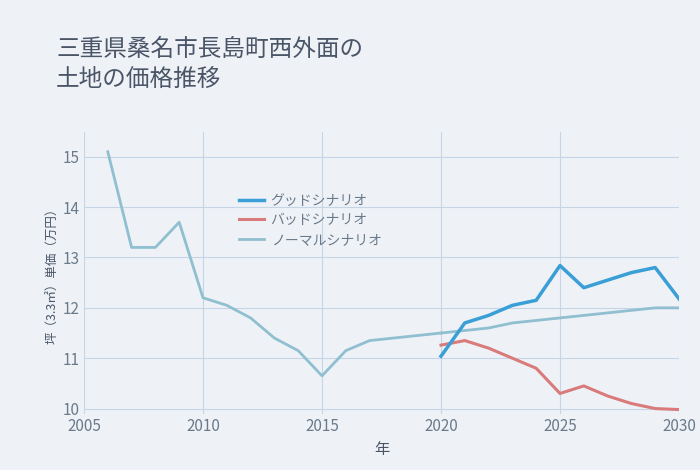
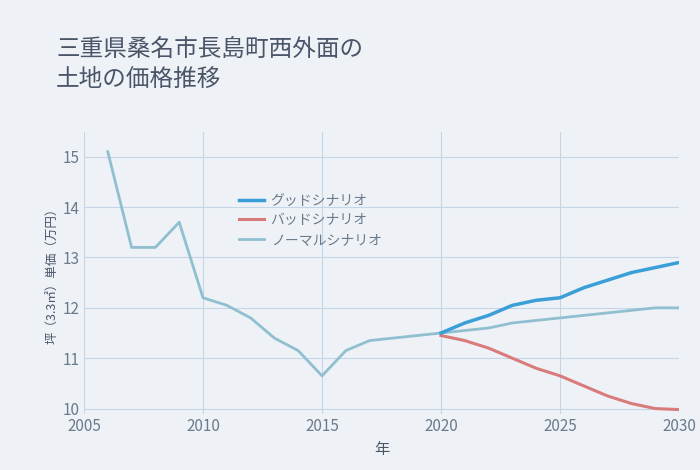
グッドシナリオ/2020: 11.04 -> 11.50
バッドシナリオ/2020: 11.26 -> 11.45
グッドシナリオ/2025: 12.84 -> 12.20
バッドシナリオ/2025: 10.30 -> 10.65
グッドシナリオ/2030: 12.18 -> 12.90
